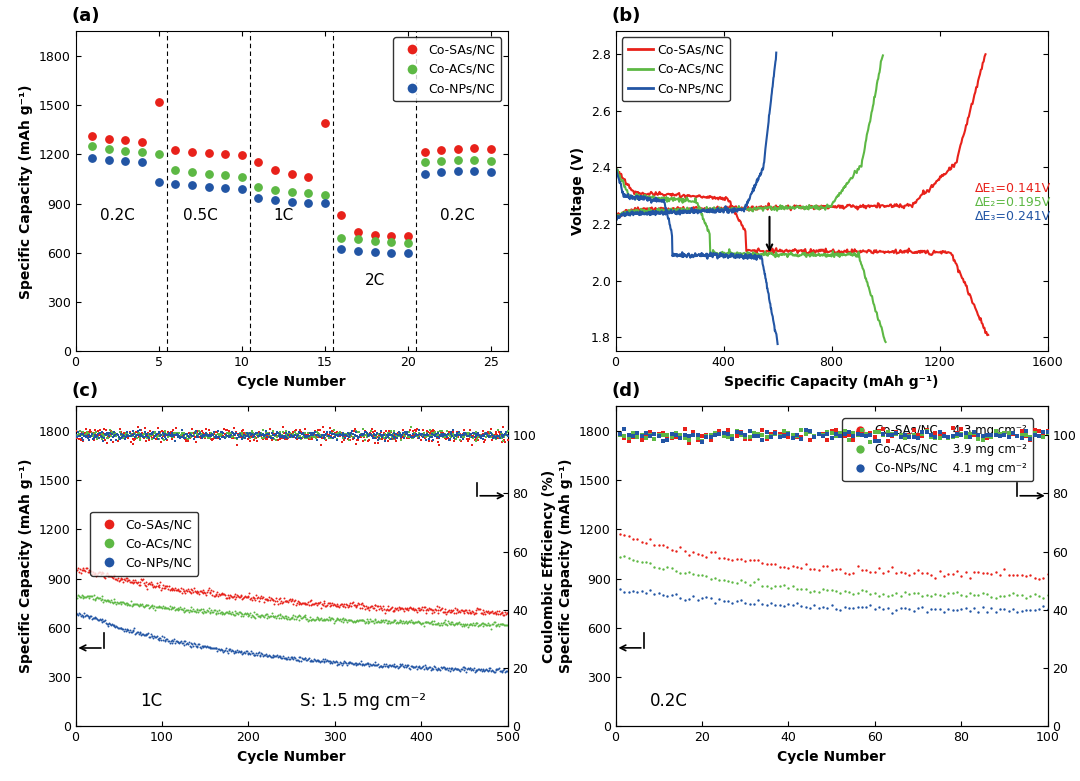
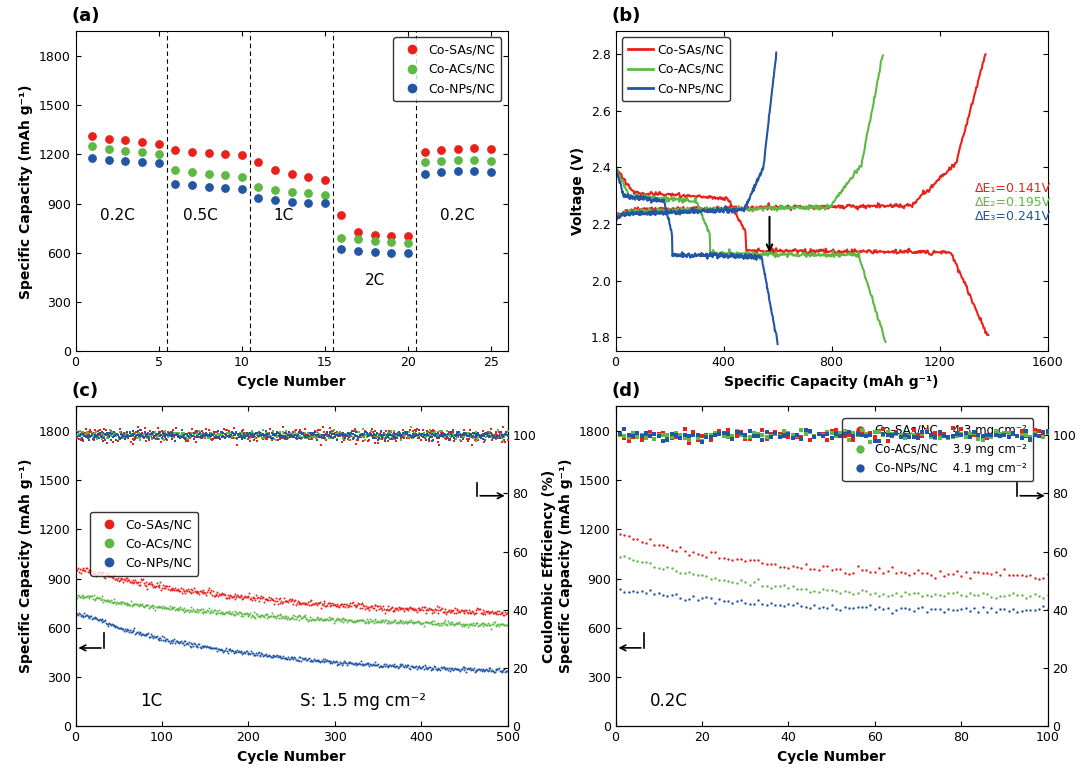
Co-SAs/NC/5: 1520 -> 1260
Co-NPs/NC/5: 1030 -> 1150
Co-SAs/NC/15: 1390 -> 1040
